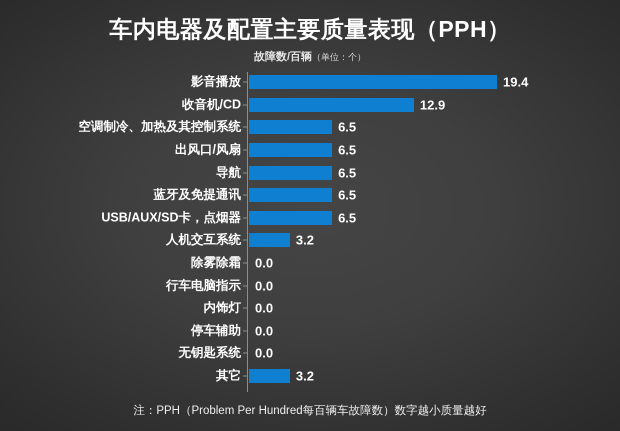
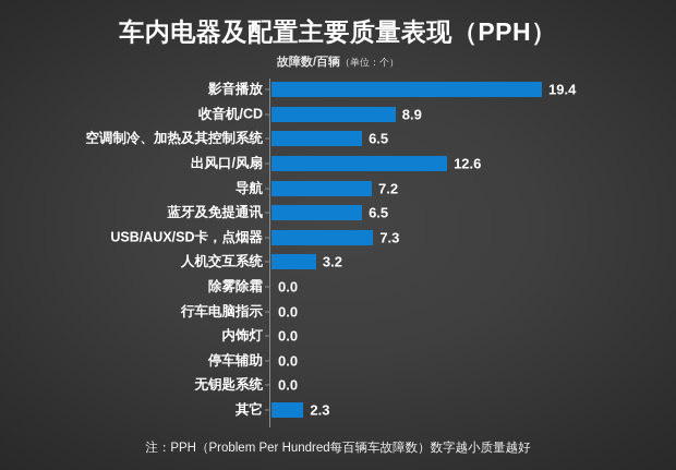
收音机/CD: 12.9 -> 8.9
出风口/风扇: 6.5 -> 12.6
导航: 6.5 -> 7.2
USB/AUX/SD卡，点烟器: 6.5 -> 7.3
其它: 3.2 -> 2.3
